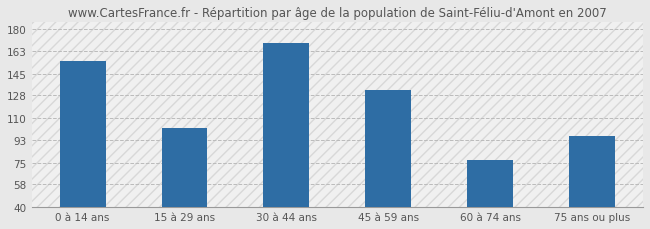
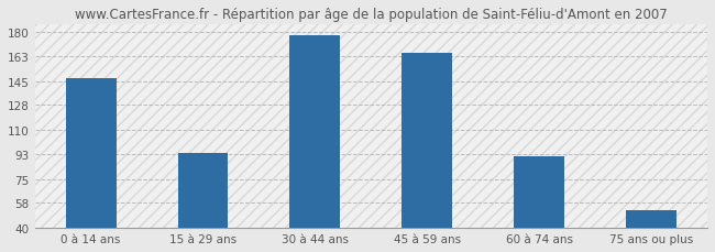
0 à 14 ans: 155 -> 147
15 à 29 ans: 102 -> 94
30 à 44 ans: 169 -> 178
45 à 59 ans: 132 -> 165
60 à 74 ans: 77 -> 91
75 ans ou plus: 96 -> 53
